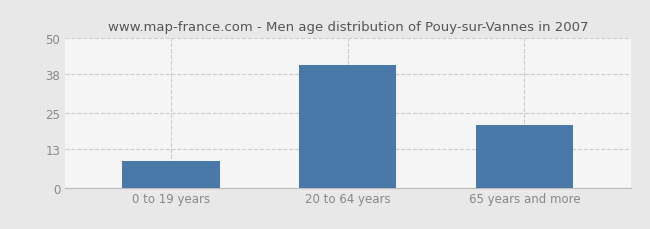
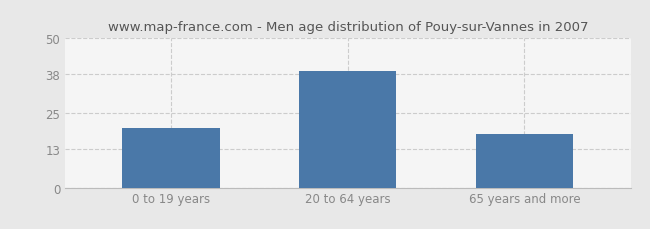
0 to 19 years: 9 -> 20
20 to 64 years: 41 -> 39
65 years and more: 21 -> 18
